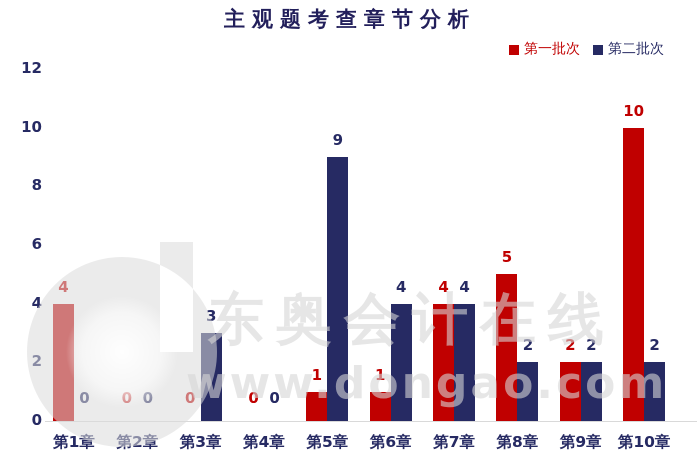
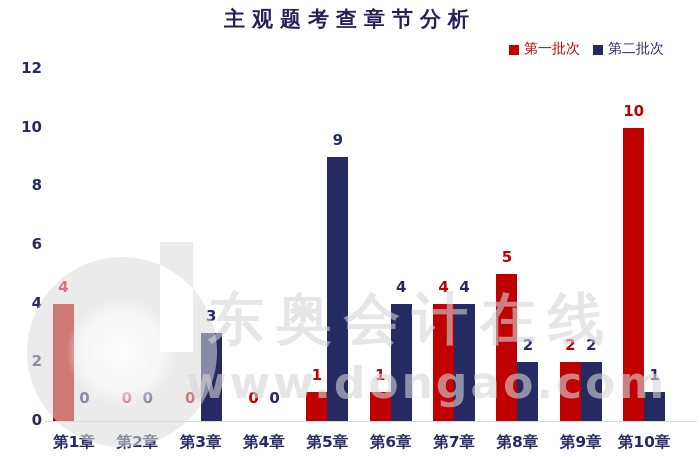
第二批次/第10章: 2 -> 1
